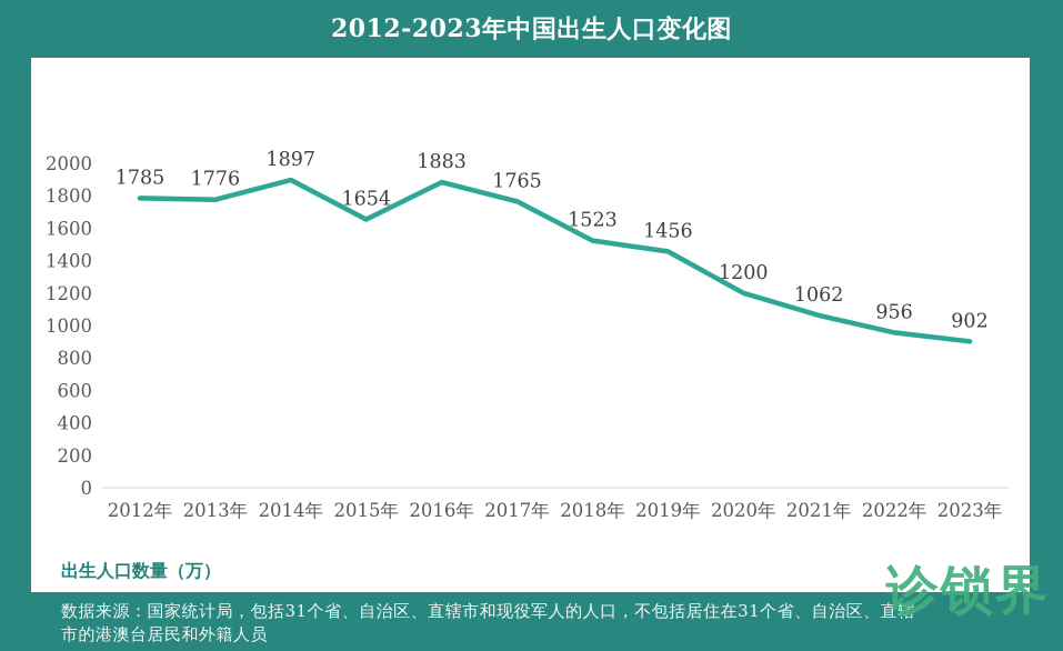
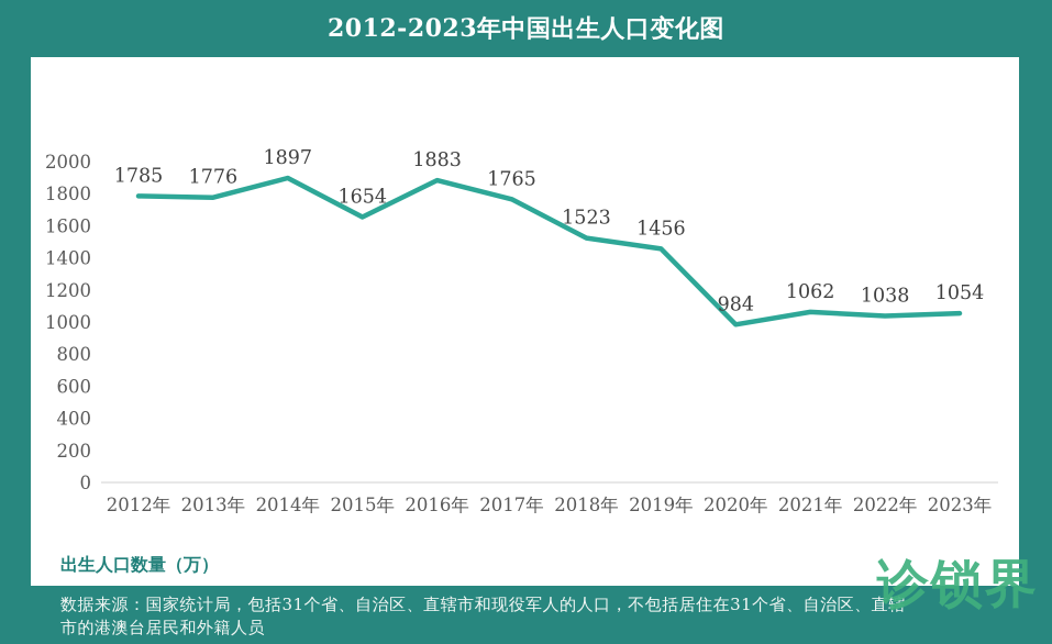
2020年: 1200 -> 984
2022年: 956 -> 1038
2023年: 902 -> 1054
